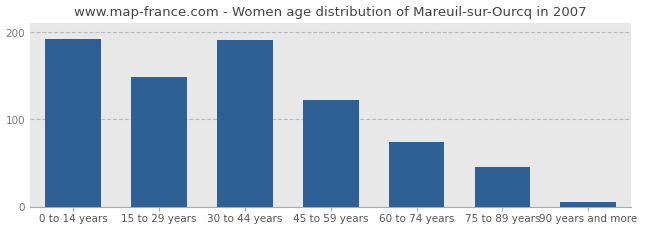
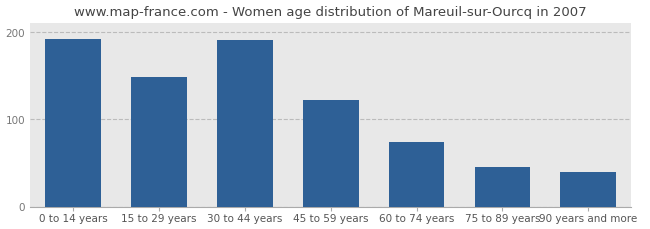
90 years and more: 5 -> 40
